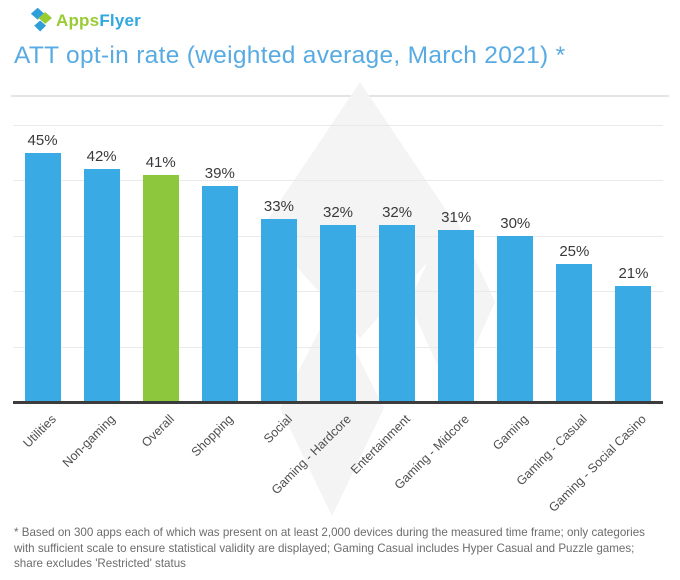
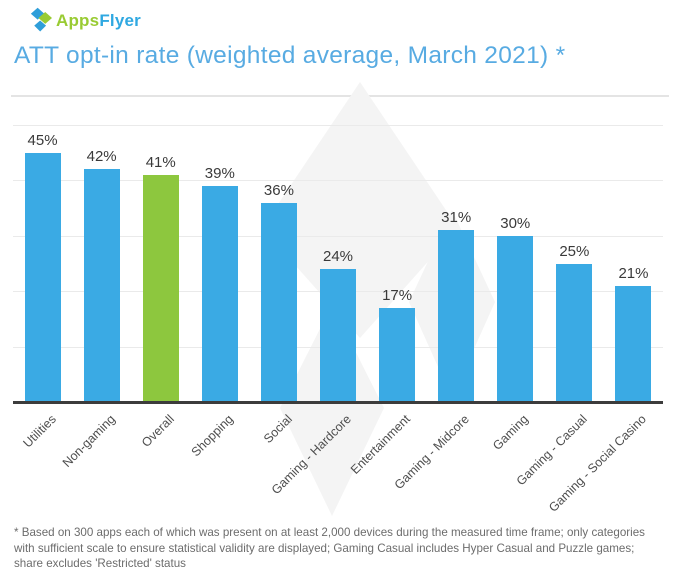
Social: 33% -> 36%
Gaming - Hardcore: 32% -> 24%
Entertainment: 32% -> 17%
